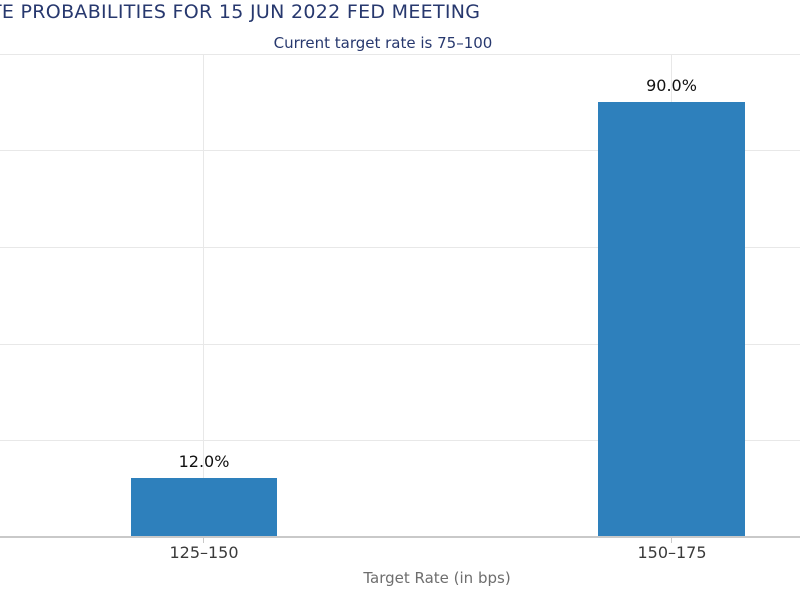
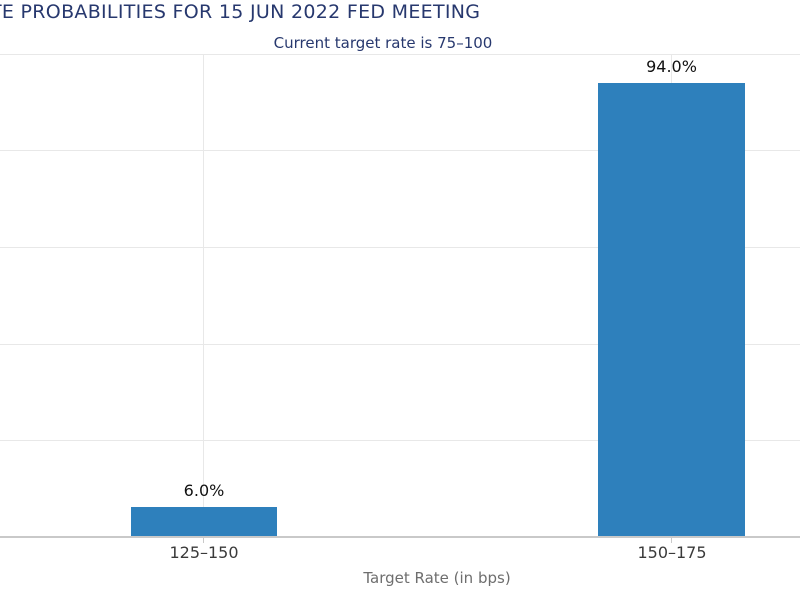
125–150: 12.0% -> 6.0%
150–175: 90.0% -> 94.0%
